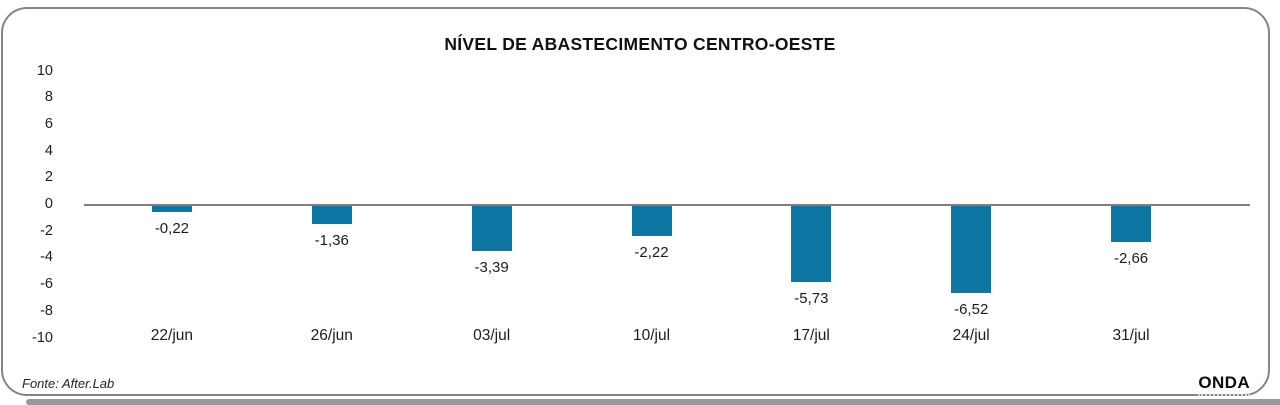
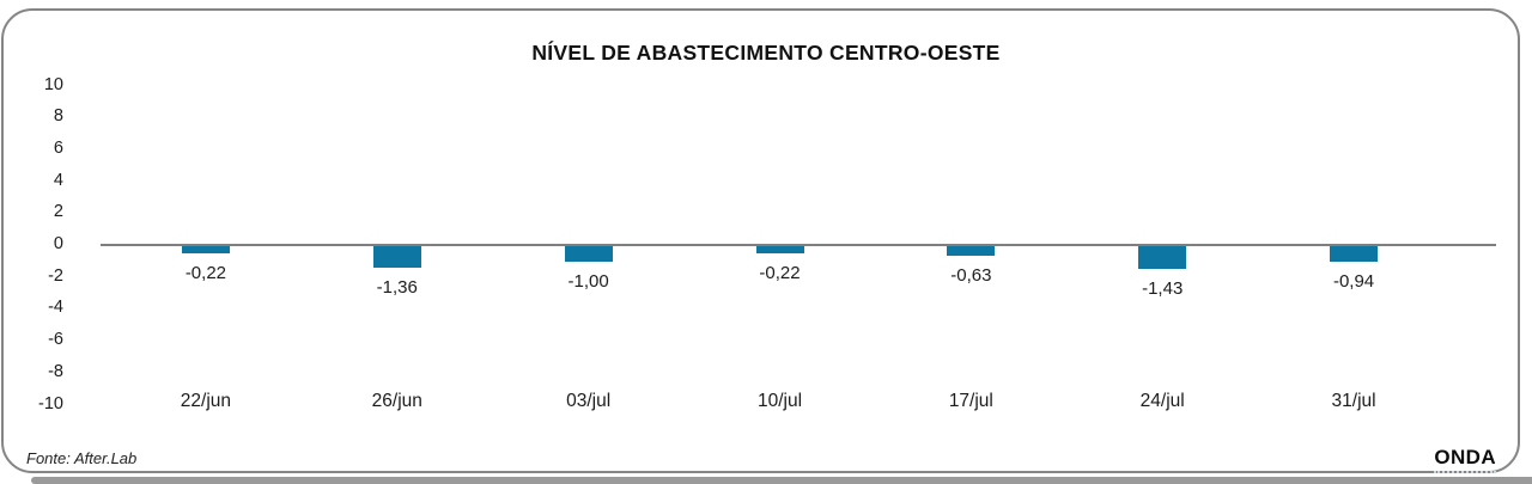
03/jul: -3,39 -> -1,00
10/jul: -2,22 -> -0,22
17/jul: -5,73 -> -0,63
24/jul: -6,52 -> -1,43
31/jul: -2,66 -> -0,94
